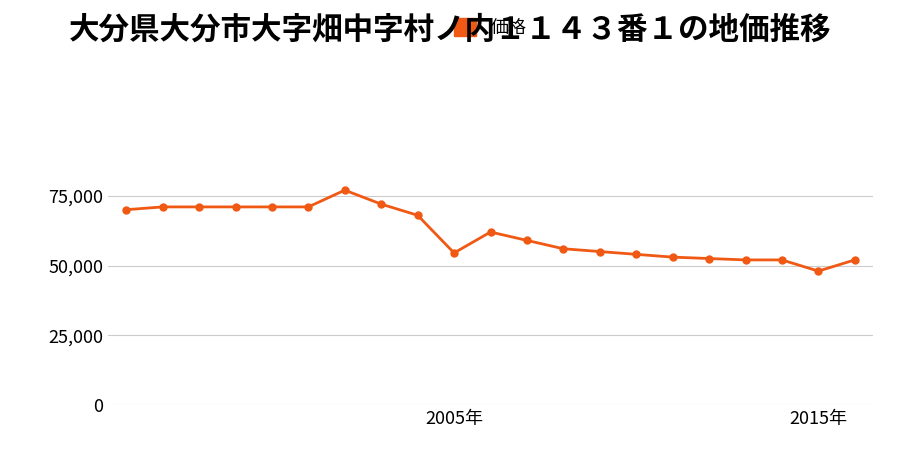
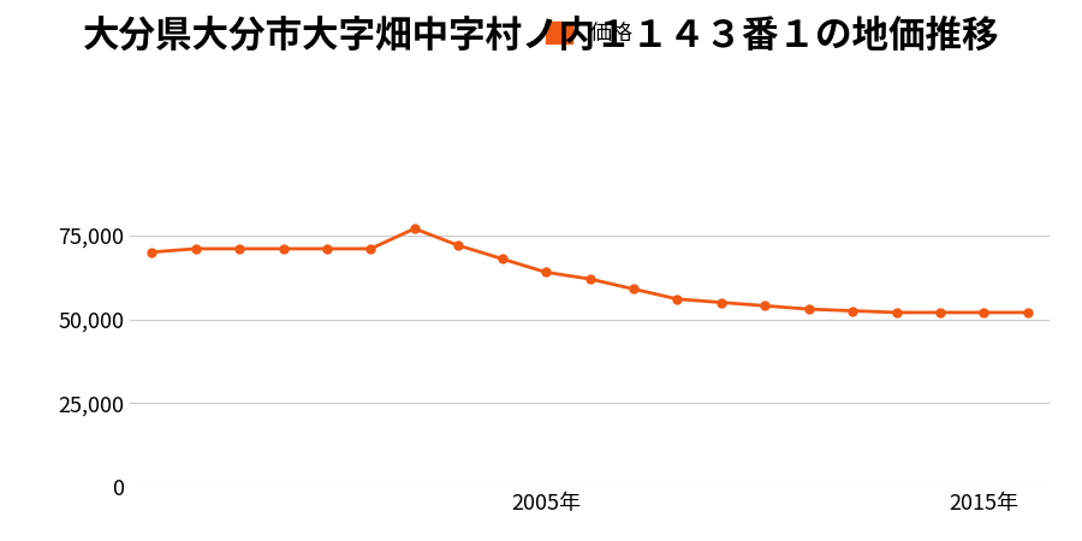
2005年: 54,500 -> 64,000
2015年: 48,000 -> 52,000
